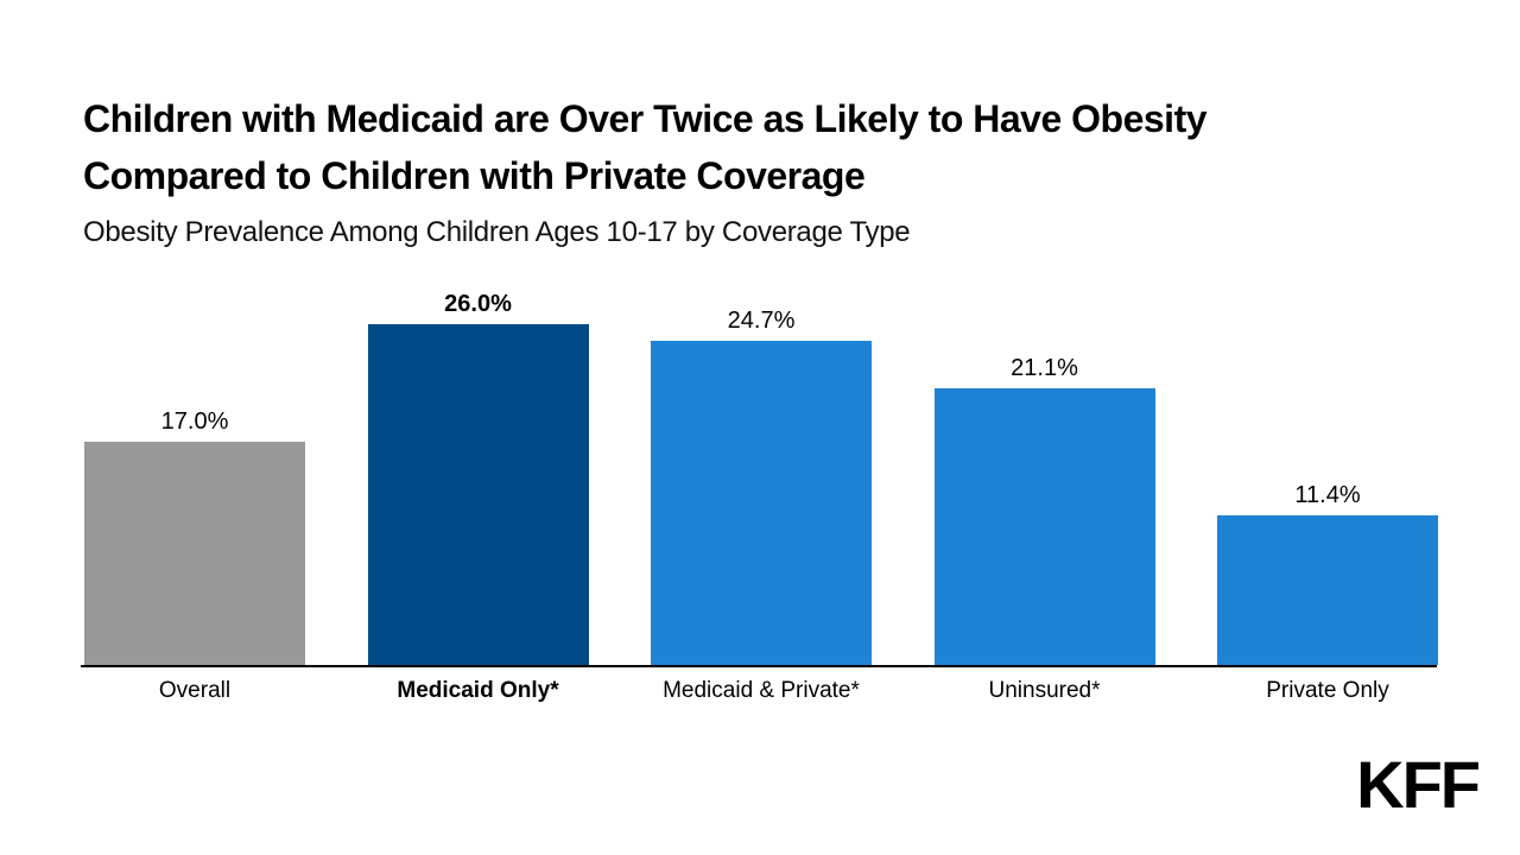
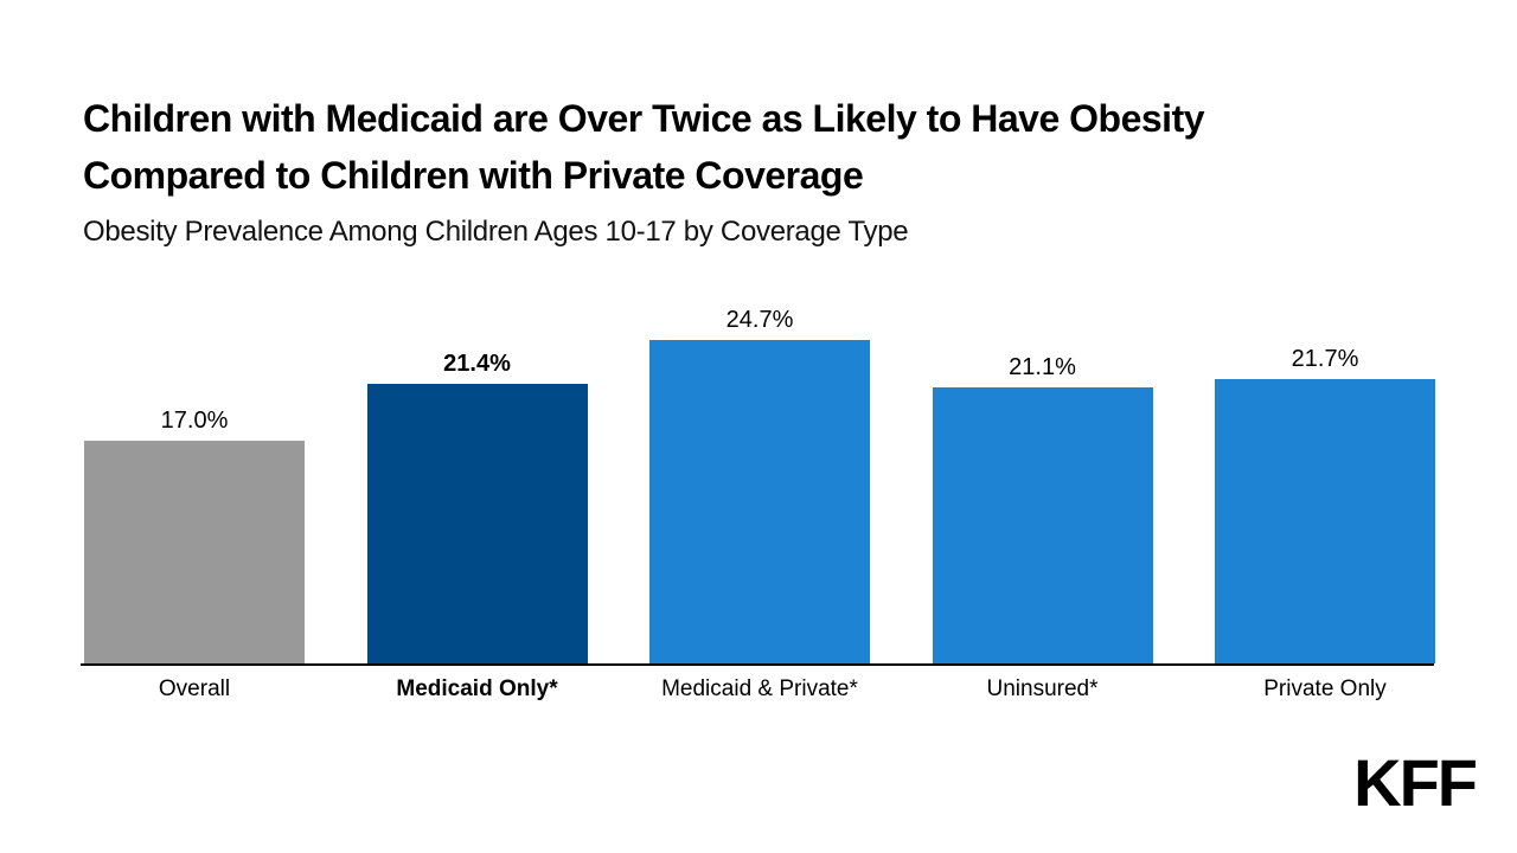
Medicaid Only*: 26.0% -> 21.4%
Private Only: 11.4% -> 21.7%
